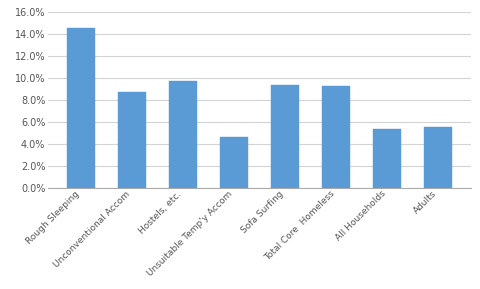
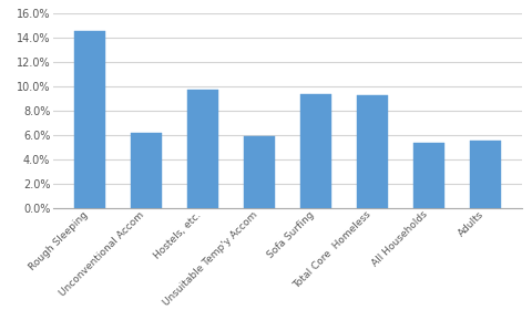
Unconventional Accom: 8.7% -> 6.2%
Unsuitable Temp'y Accom: 4.6% -> 5.9%
